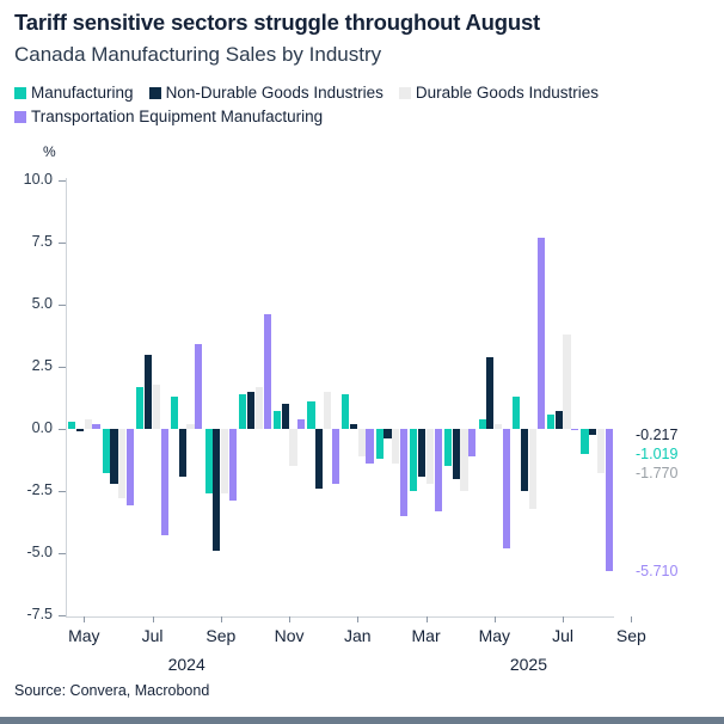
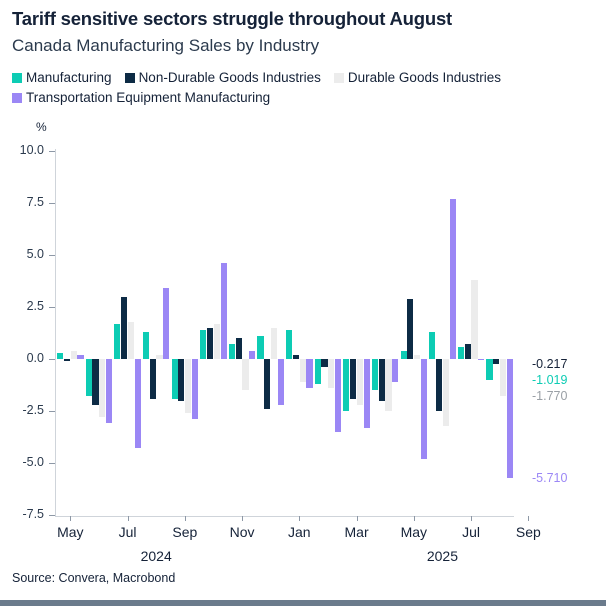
Manufacturing/Sep 2024: -2.6 -> -1.9
Non-Durable Goods Industries/Sep 2024: -4.9 -> -2.0
